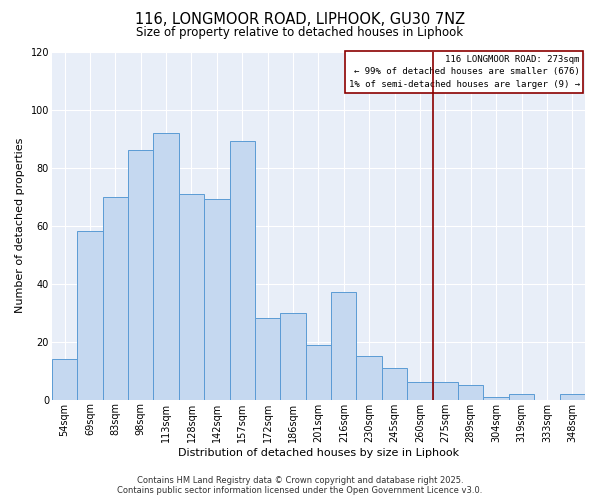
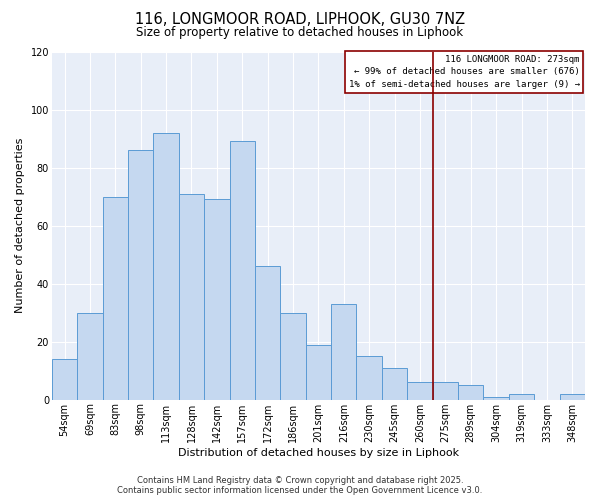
69sqm: 58 -> 30
172sqm: 28 -> 46
216sqm: 37 -> 33
